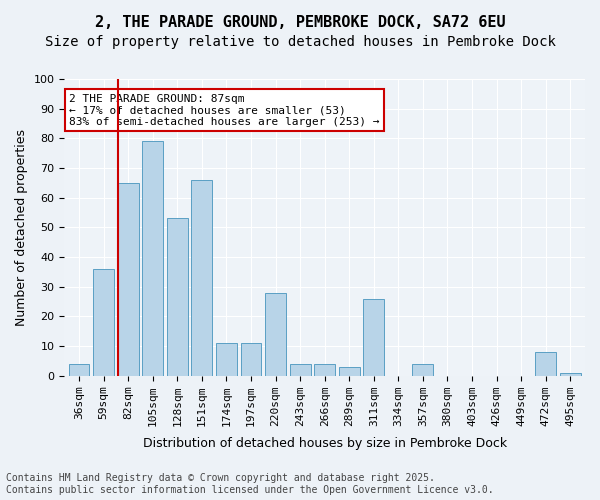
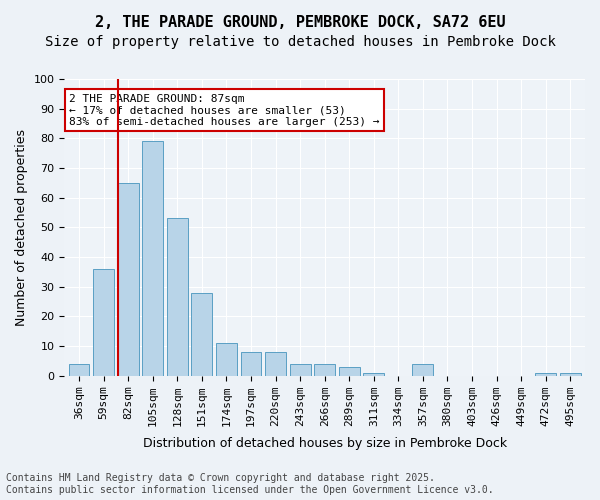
151sqm: 66 -> 28
197sqm: 11 -> 8
220sqm: 28 -> 8
311sqm: 26 -> 1
472sqm: 8 -> 1
